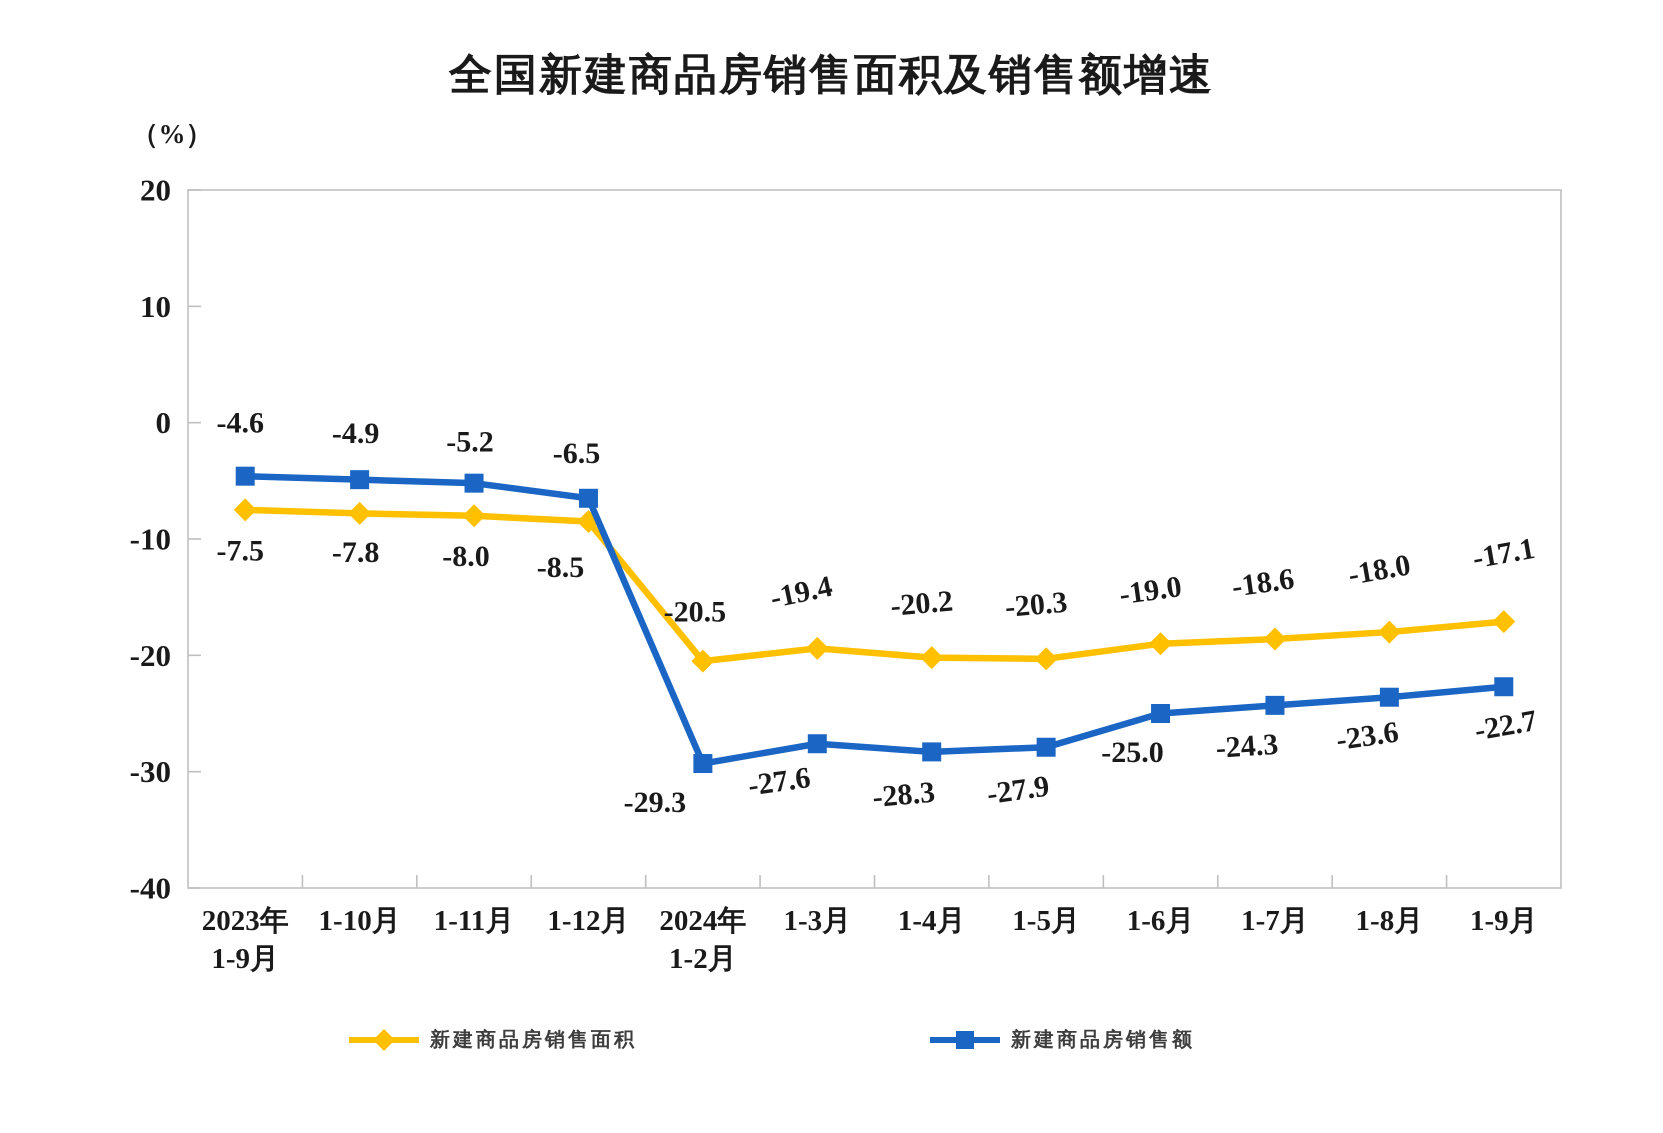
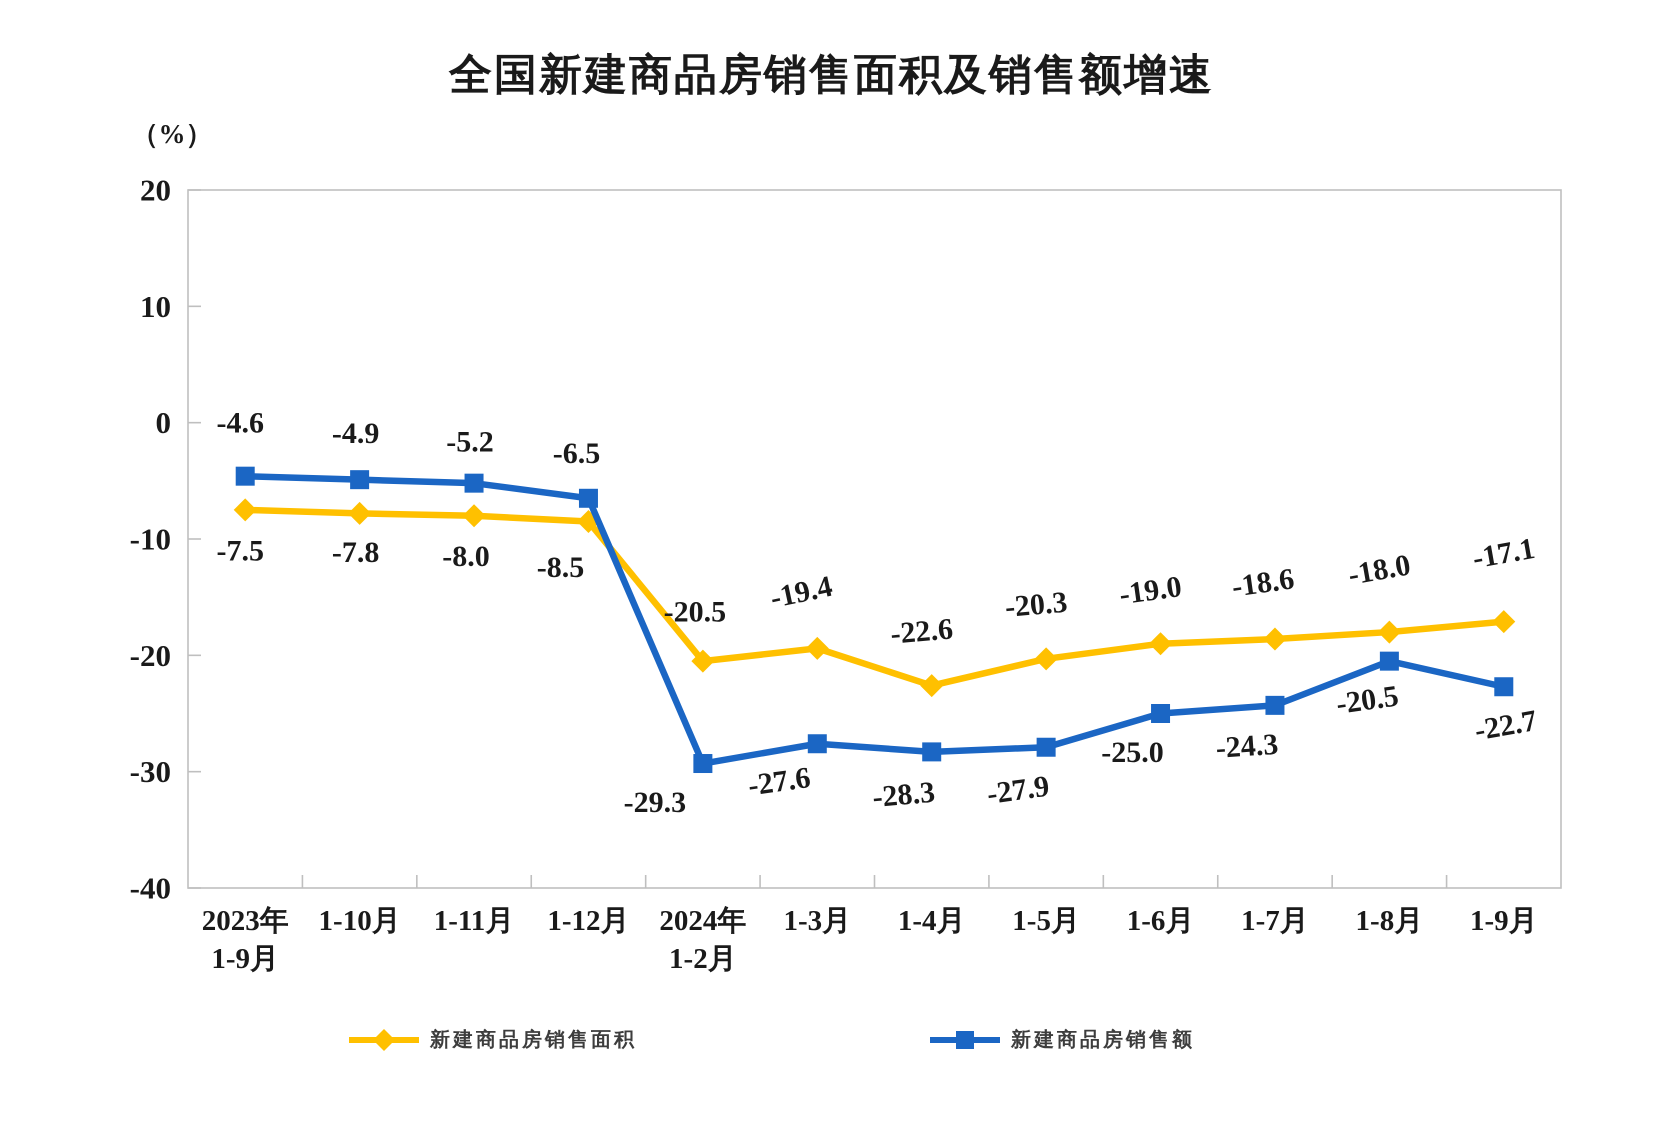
新建商品房销售面积/1-4月: -20.2 -> -22.6
新建商品房销售额/1-8月: -23.6 -> -20.5
